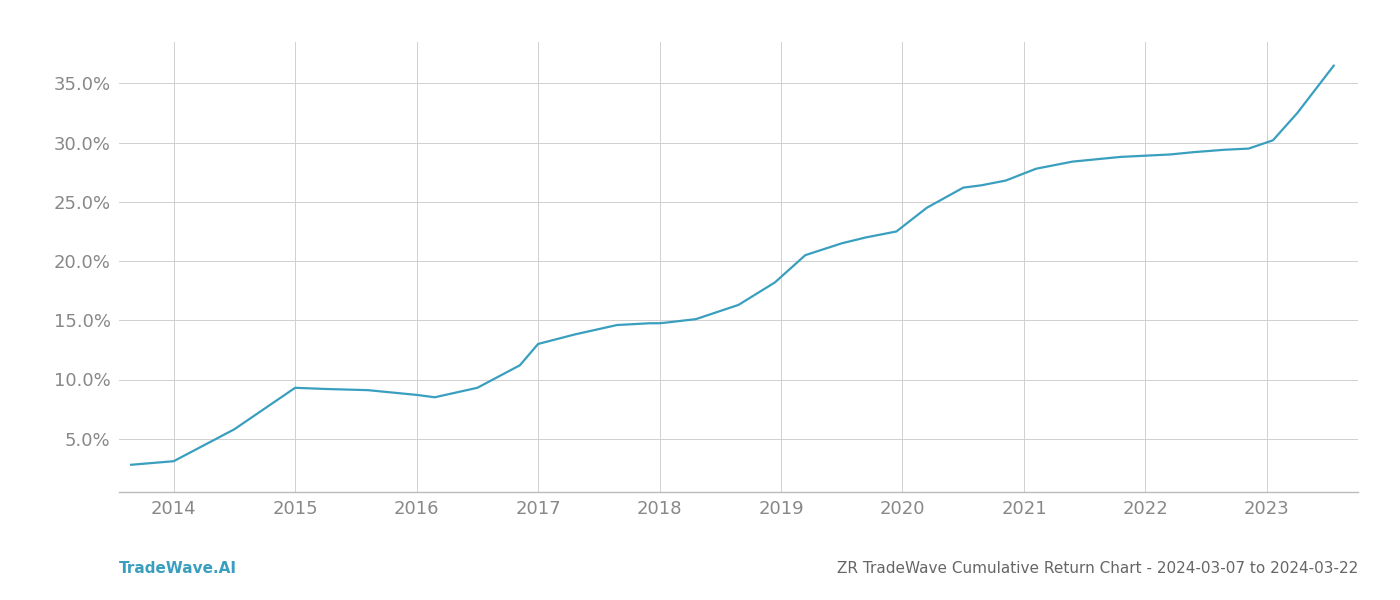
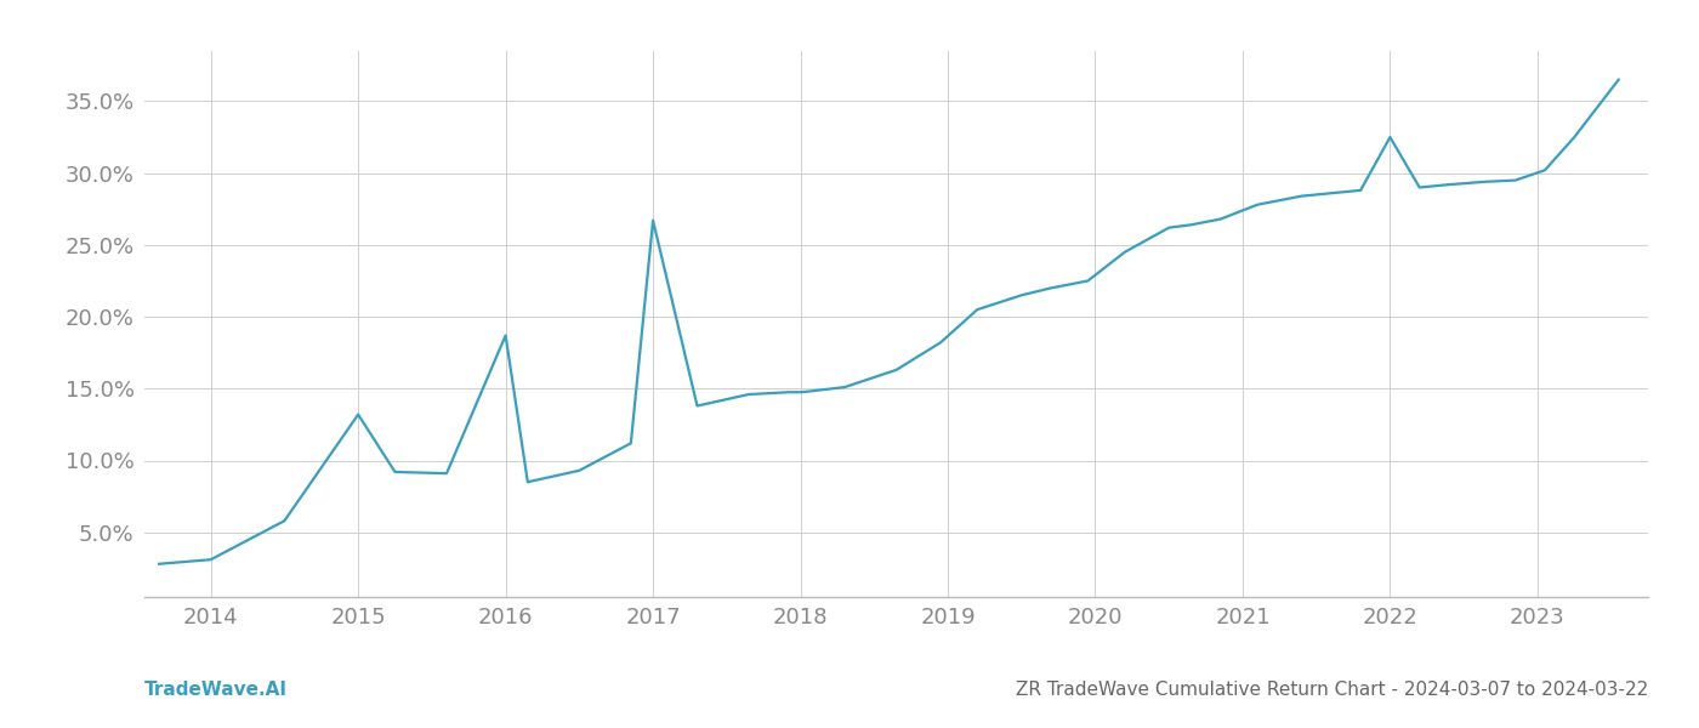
2015: 9.3% -> 13.2%
2016: 8.7% -> 18.7%
2017: 13.0% -> 26.7%
2022: 28.9% -> 32.5%
